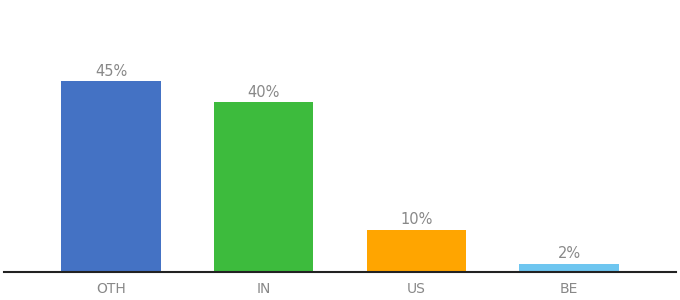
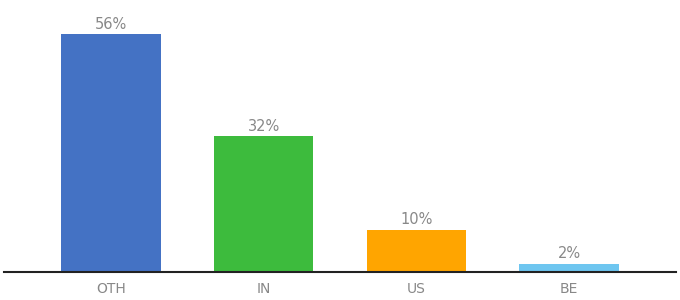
OTH: 45% -> 56%
IN: 40% -> 32%
